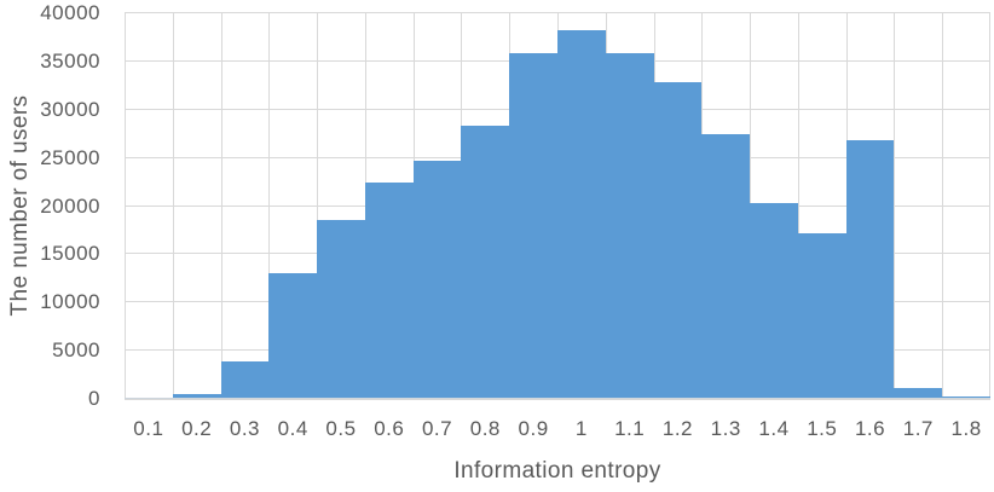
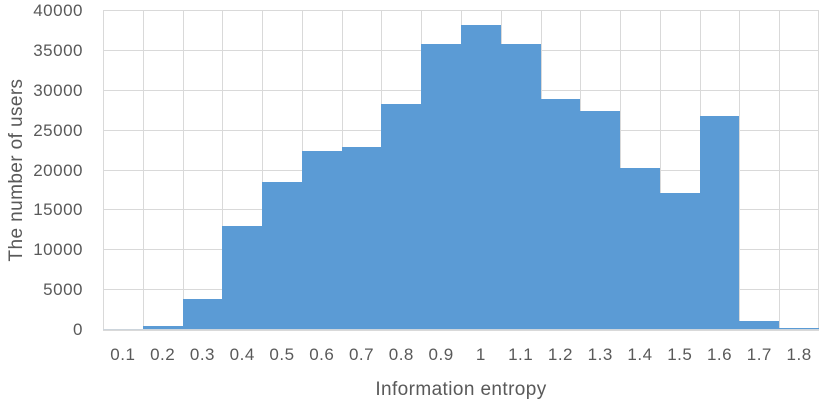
0.7: 25000 -> 23000
1.2: 33000 -> 29000
